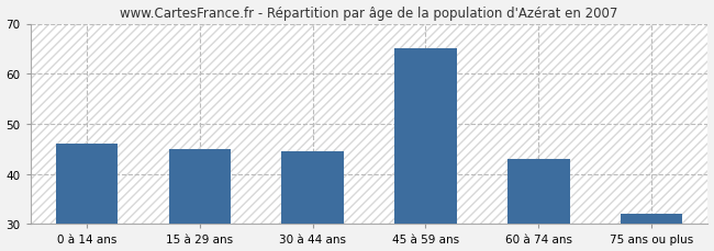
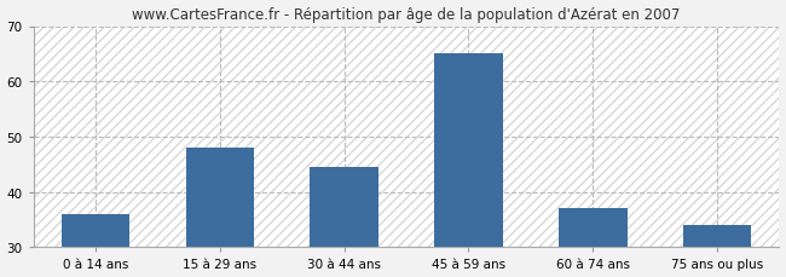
0 à 14 ans: 46.0 -> 36.0
15 à 29 ans: 45.0 -> 48.0
60 à 74 ans: 43.0 -> 37.0
75 ans ou plus: 32.0 -> 34.0
